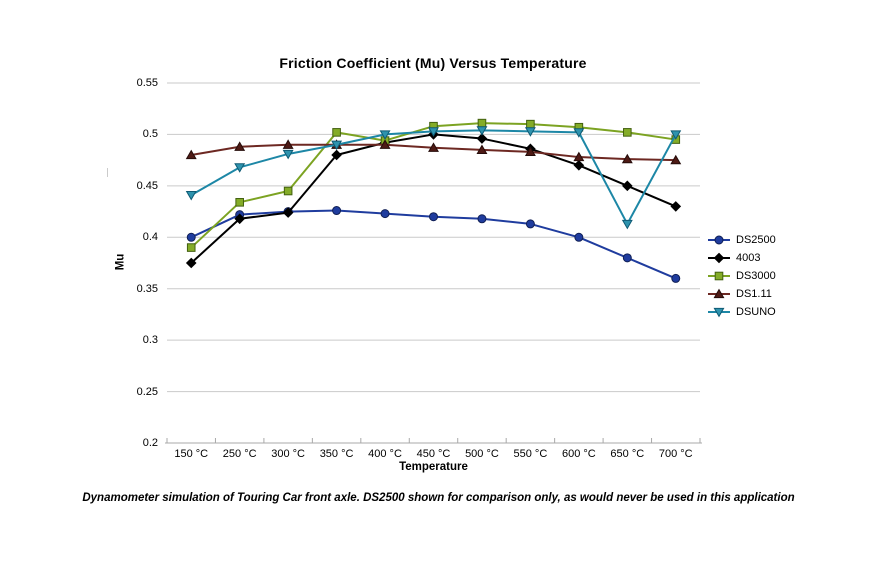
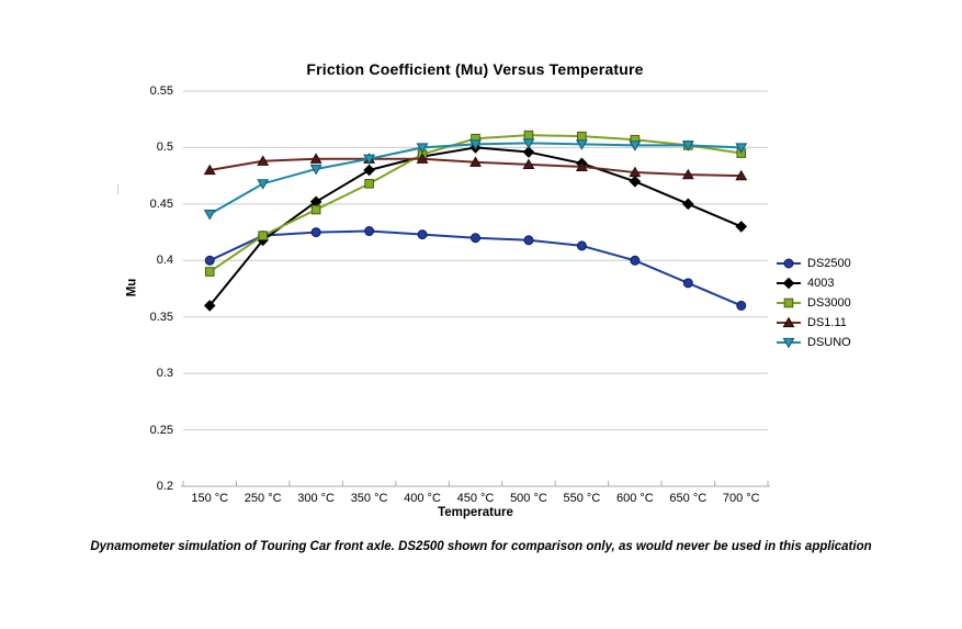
4003/150 °C: 0.375 -> 0.360
DS3000/250 °C: 0.434 -> 0.422
4003/300 °C: 0.424 -> 0.452
DS3000/350 °C: 0.502 -> 0.468
DSUNO/650 °C: 0.413 -> 0.502
